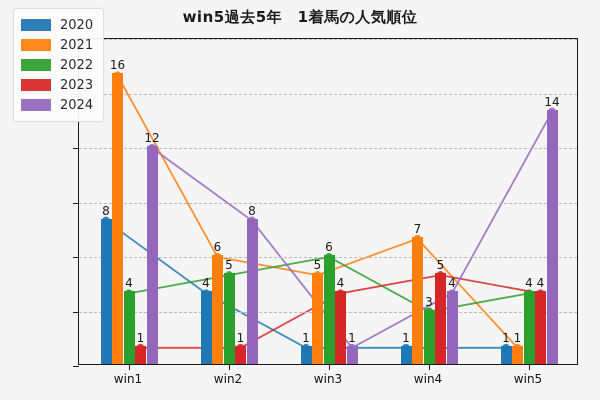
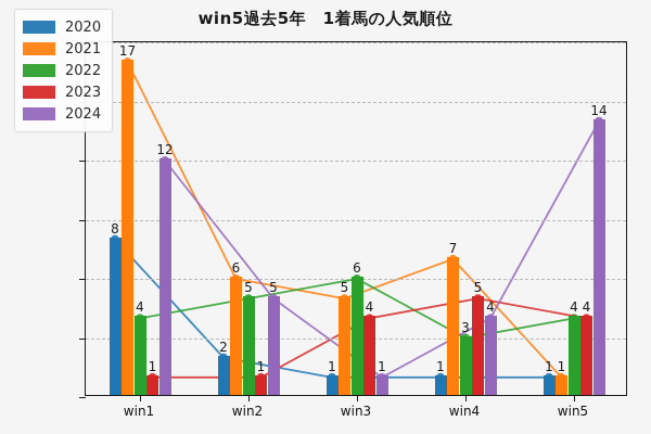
2021/win1: 16 -> 17
2020/win2: 4 -> 2
2024/win2: 8 -> 5
